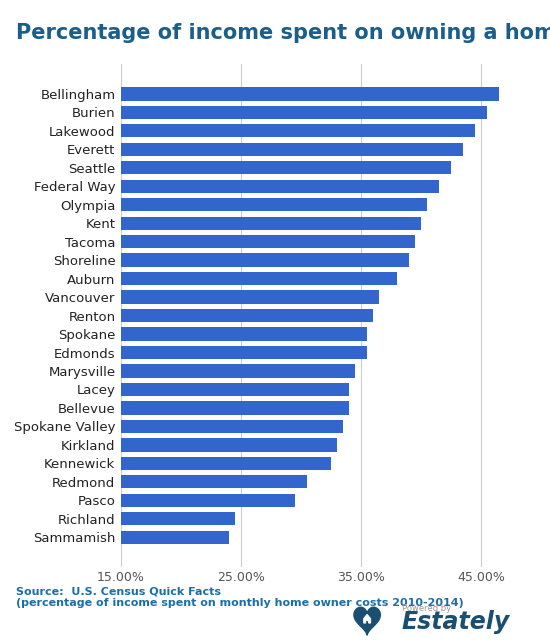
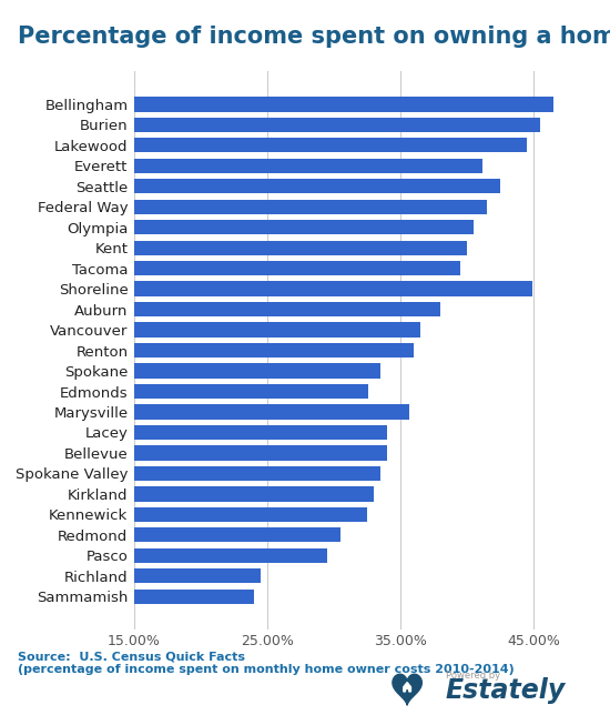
Everett: 43.5% -> 41.2%
Shoreline: 39.0% -> 44.9%
Spokane: 35.5% -> 33.5%
Edmonds: 35.5% -> 32.6%
Marysville: 34.5% -> 35.7%
